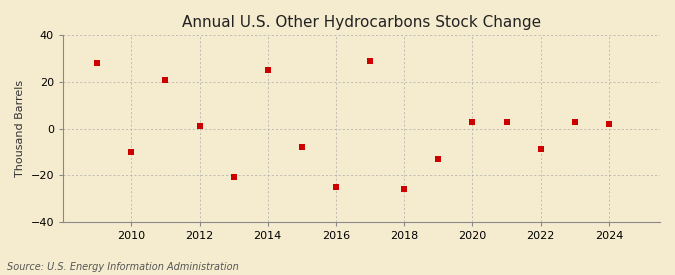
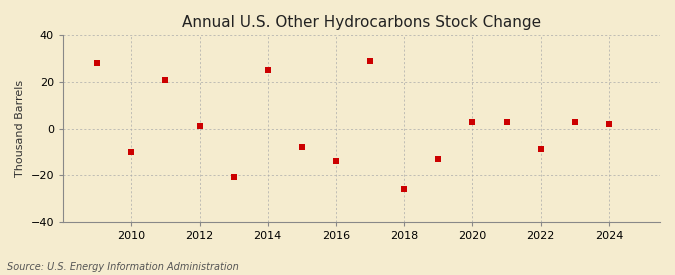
2016: -25 -> -14
